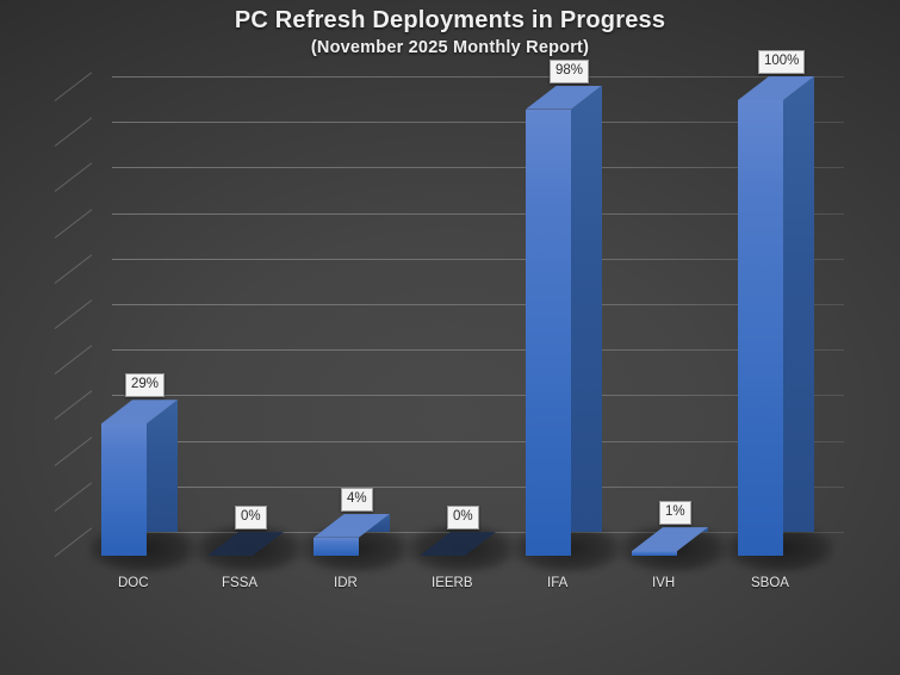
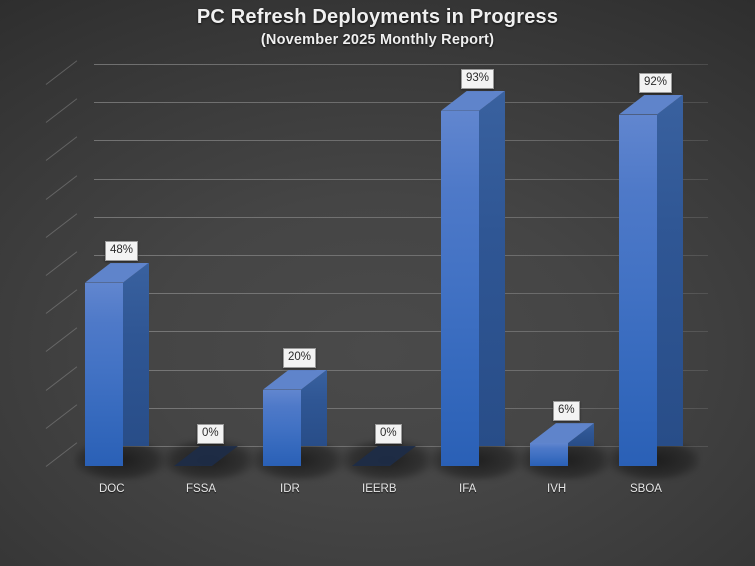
DOC: 29% -> 48%
IDR: 4% -> 20%
IFA: 98% -> 93%
IVH: 1% -> 6%
SBOA: 100% -> 92%
